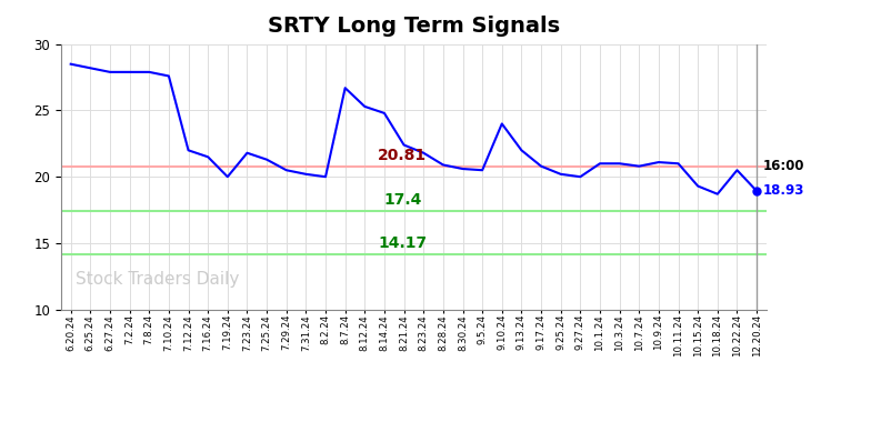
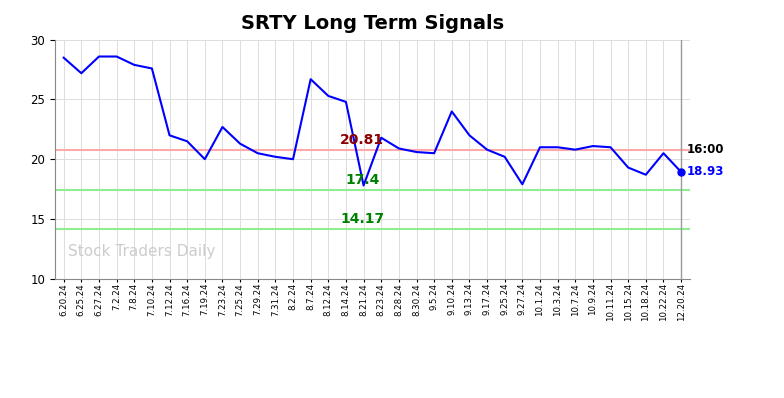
6.25.24: 28.2 -> 27.2
6.27.24: 27.9 -> 28.6
7.2.24: 27.9 -> 28.6
7.23.24: 21.8 -> 22.7
8.21.24: 22.4 -> 17.8
9.27.24: 20.0 -> 17.9
